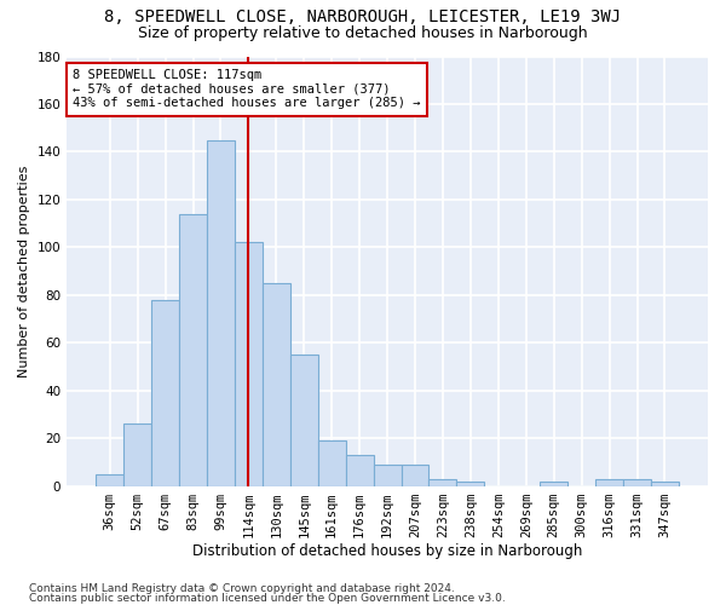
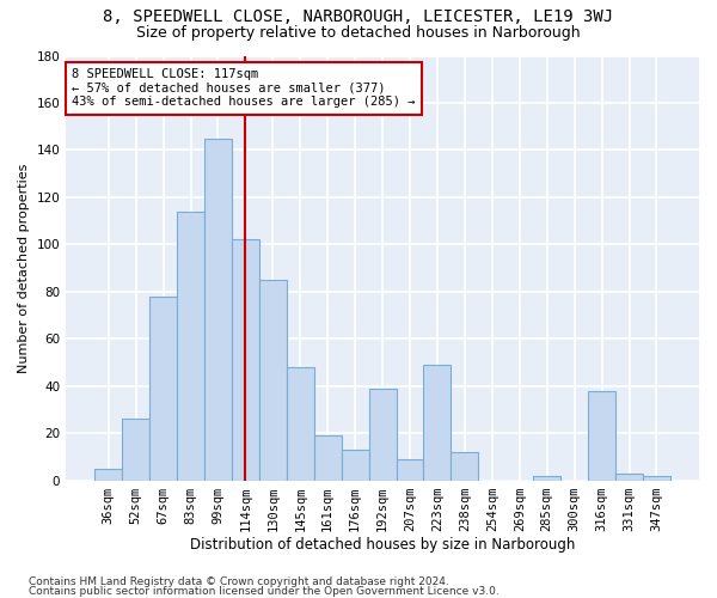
145sqm: 55 -> 48
192sqm: 9 -> 39
223sqm: 3 -> 49
238sqm: 2 -> 12
316sqm: 3 -> 38
